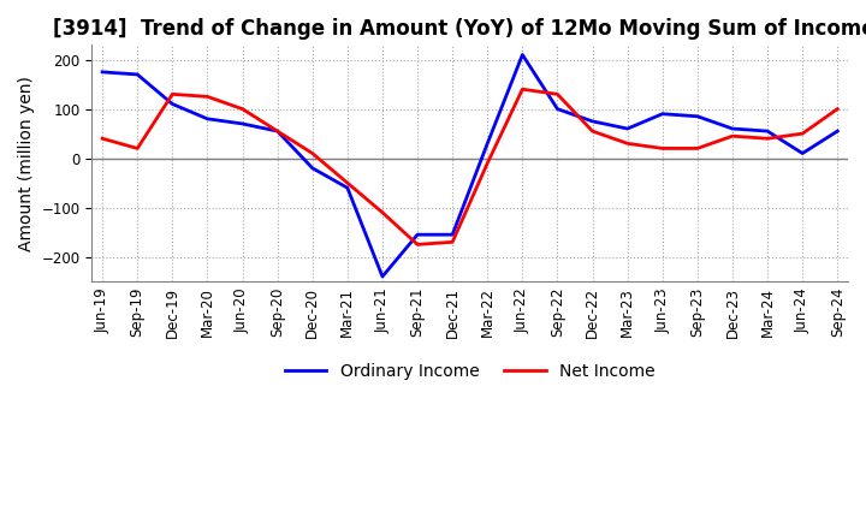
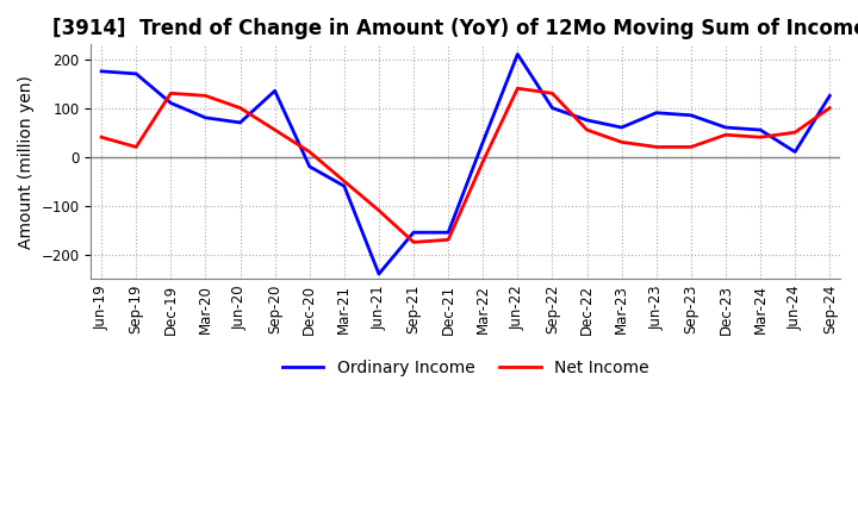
Ordinary Income/Sep-20: 55 -> 135
Ordinary Income/Sep-24: 55 -> 125
